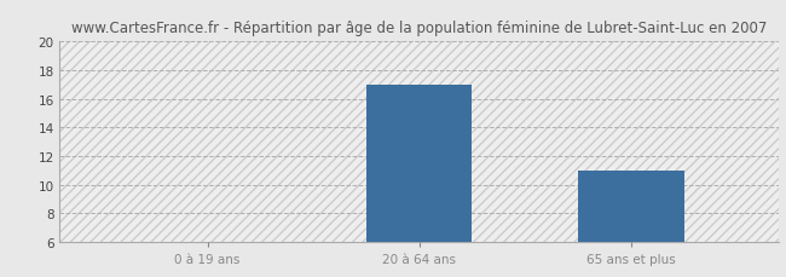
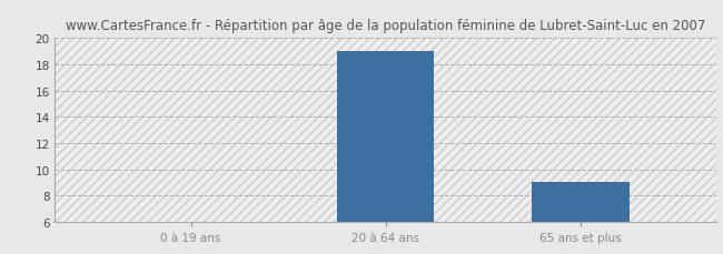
20 à 64 ans: 17 -> 19
65 ans et plus: 11 -> 9
